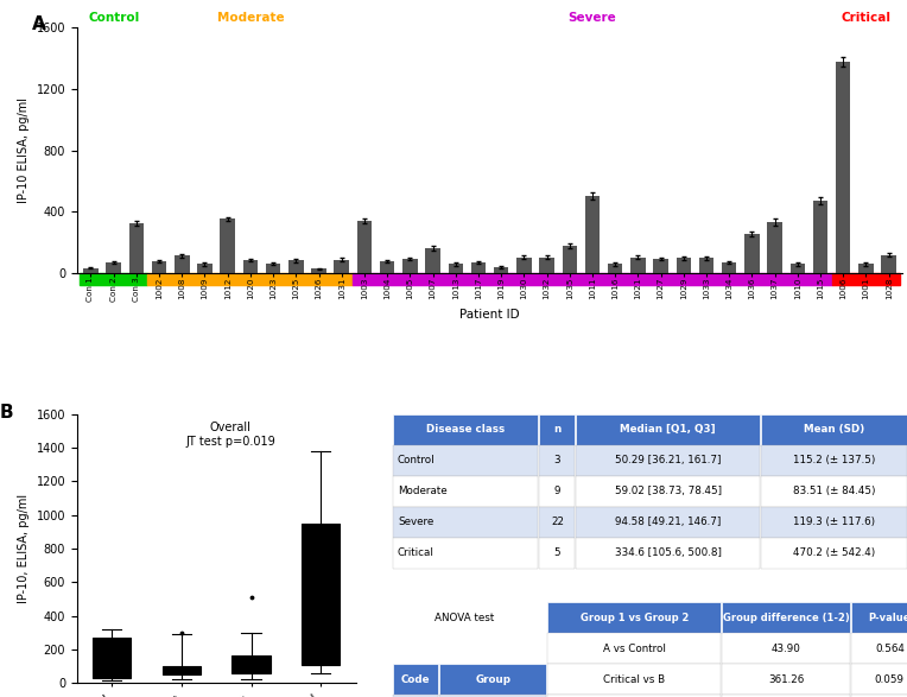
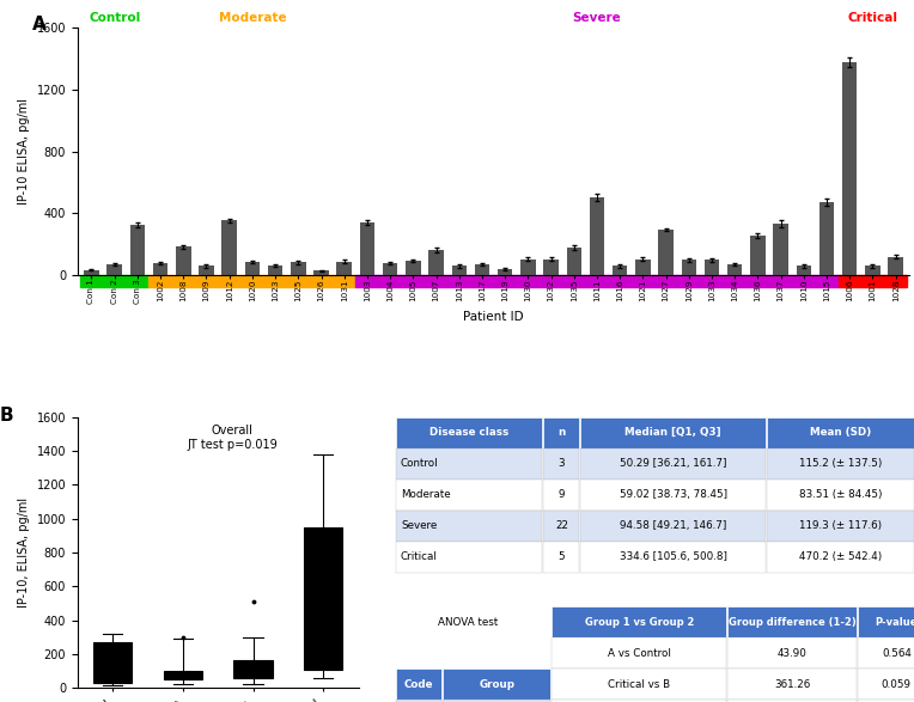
1008: 110 -> 180
1027: 90 -> 290
